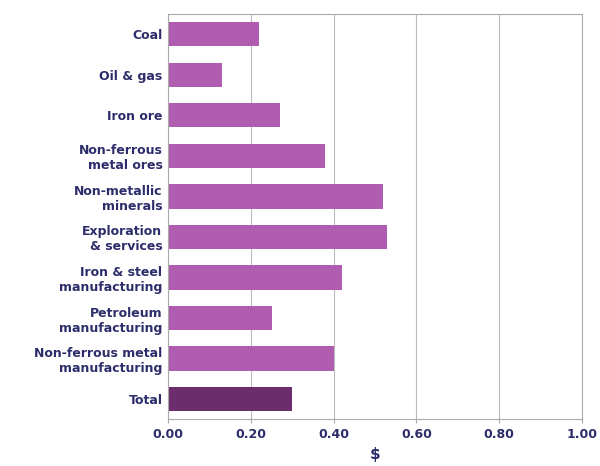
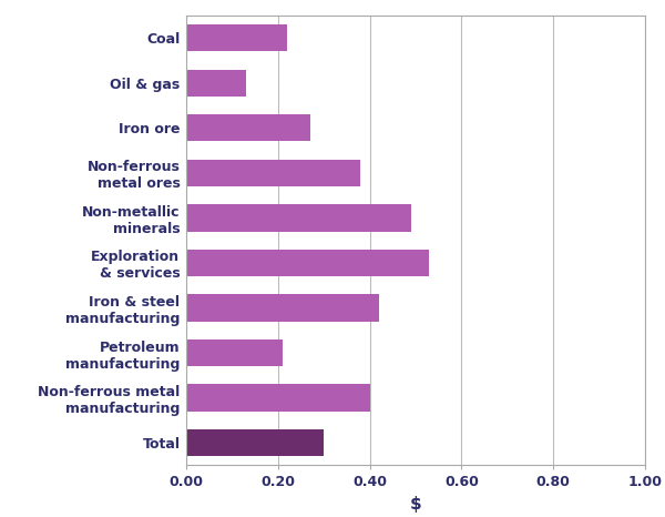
Non-metallic minerals: 0.52 -> 0.49
Petroleum manufacturing: 0.25 -> 0.21
